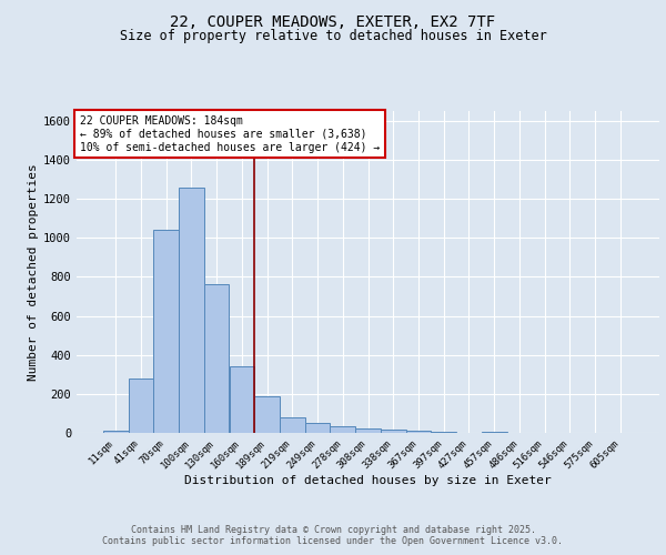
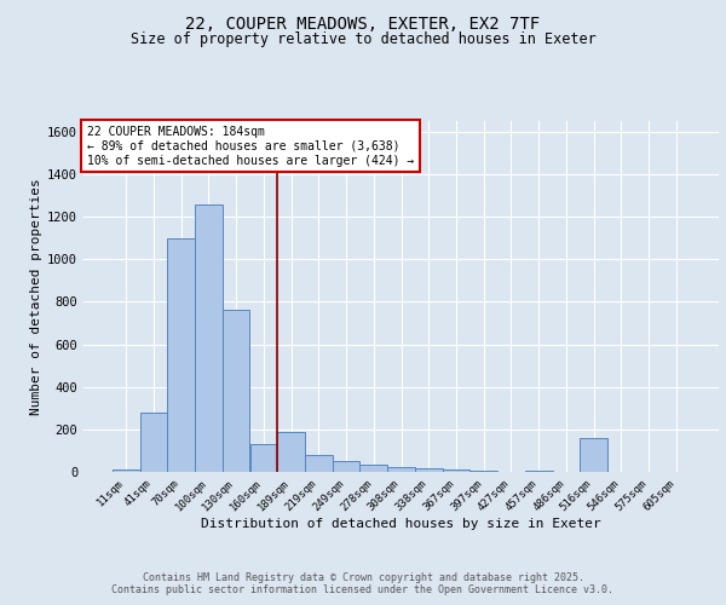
70sqm: 1040 -> 1100
160sqm: 340 -> 130
516sqm: 0 -> 160
